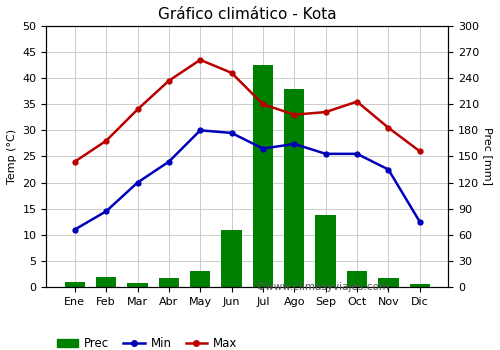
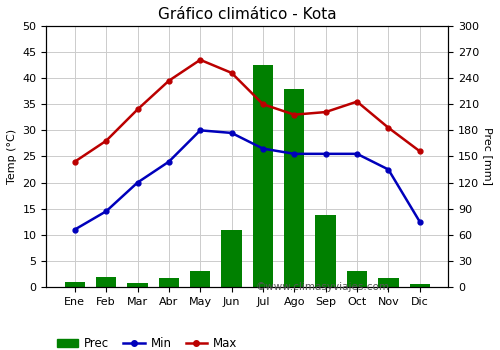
Min/Ago: 27.4 -> 25.5
